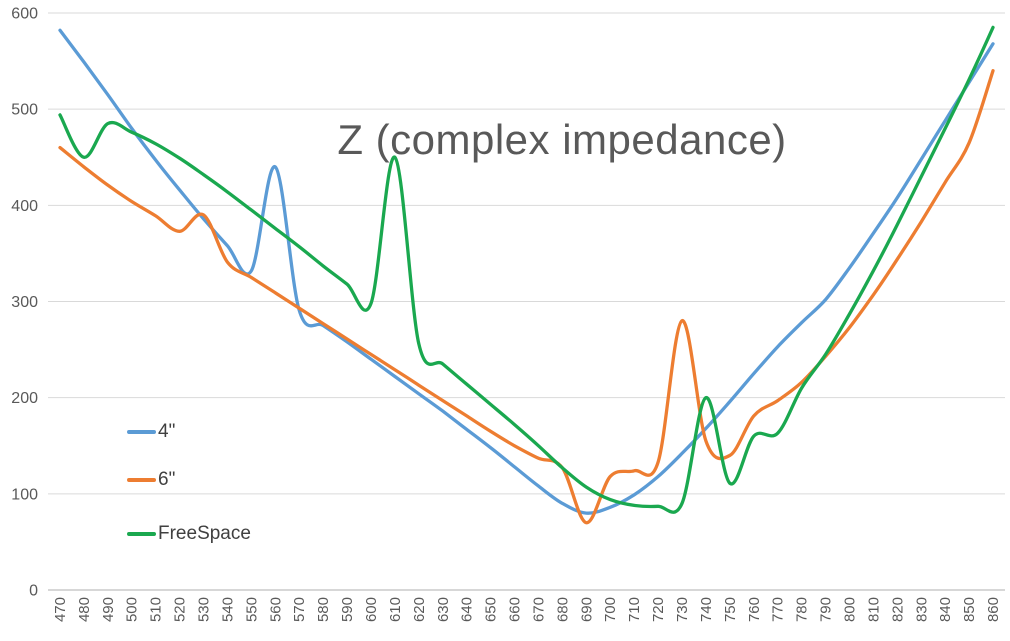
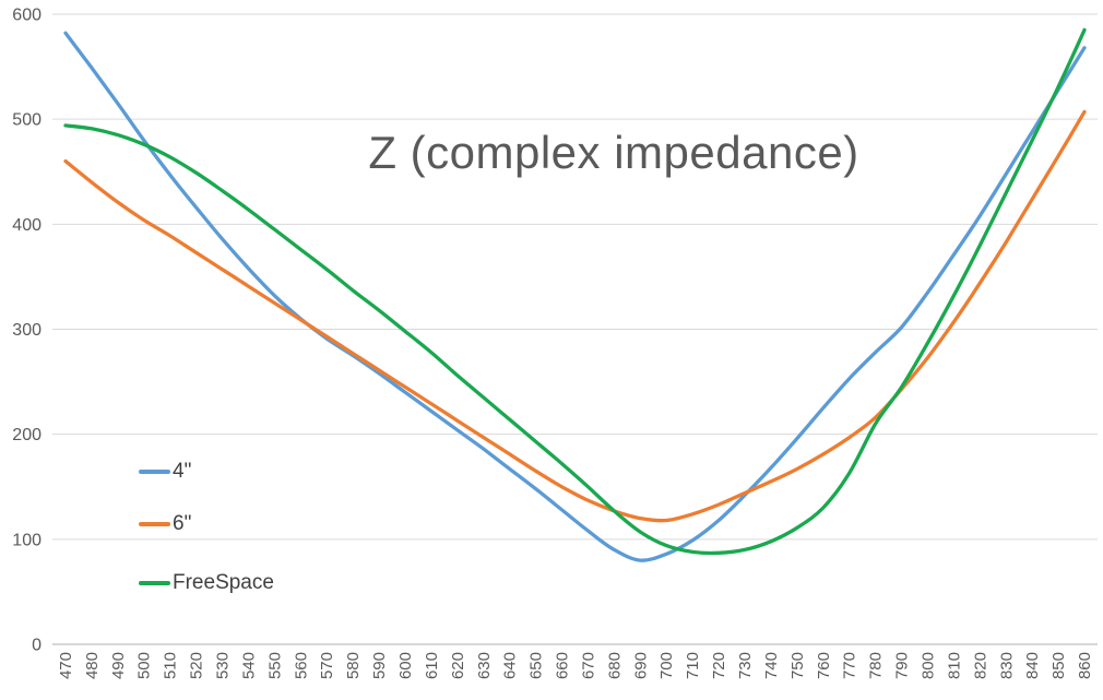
FreeSpace/480: 450 -> 490
6"/530: 390 -> 360
4"/560: 440 -> 310
FreeSpace/610: 450 -> 280
6"/690: 70 -> 120
6"/730: 280 -> 140
FreeSpace/740: 200 -> 100
6"/750: 140 -> 170
FreeSpace/760: 160 -> 130
6"/860: 540 -> 510
